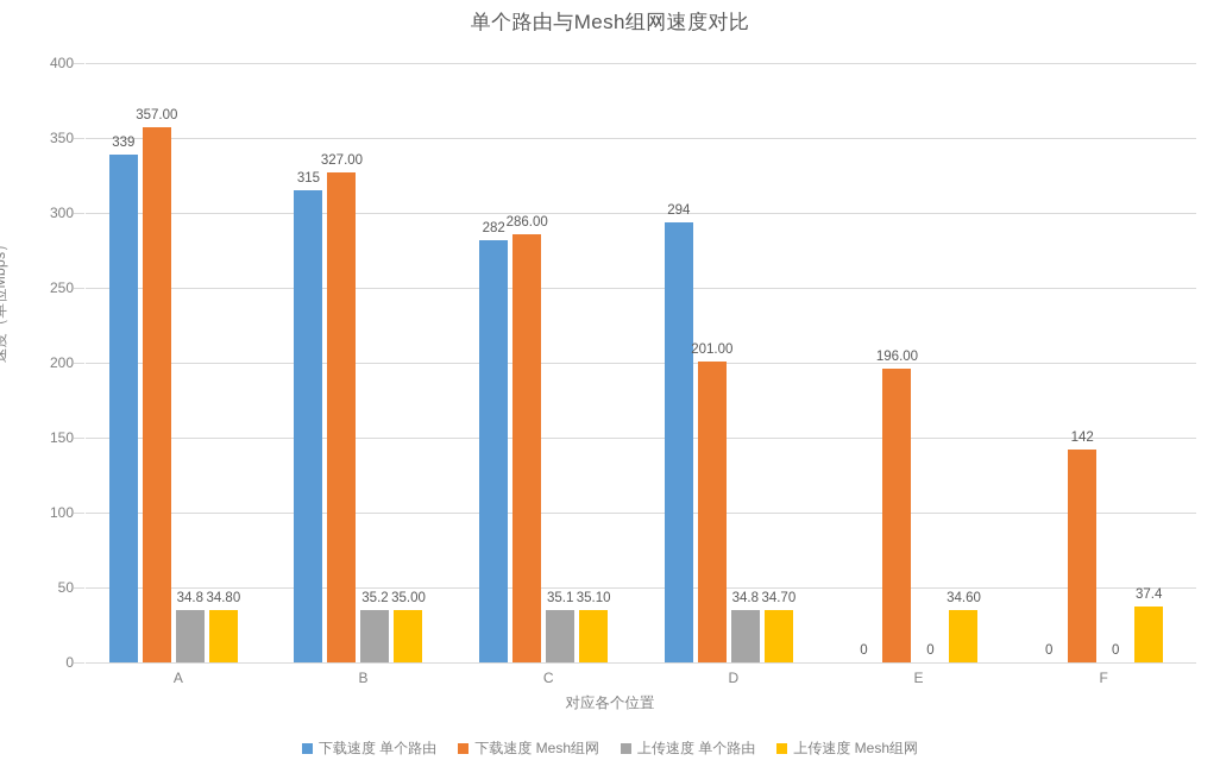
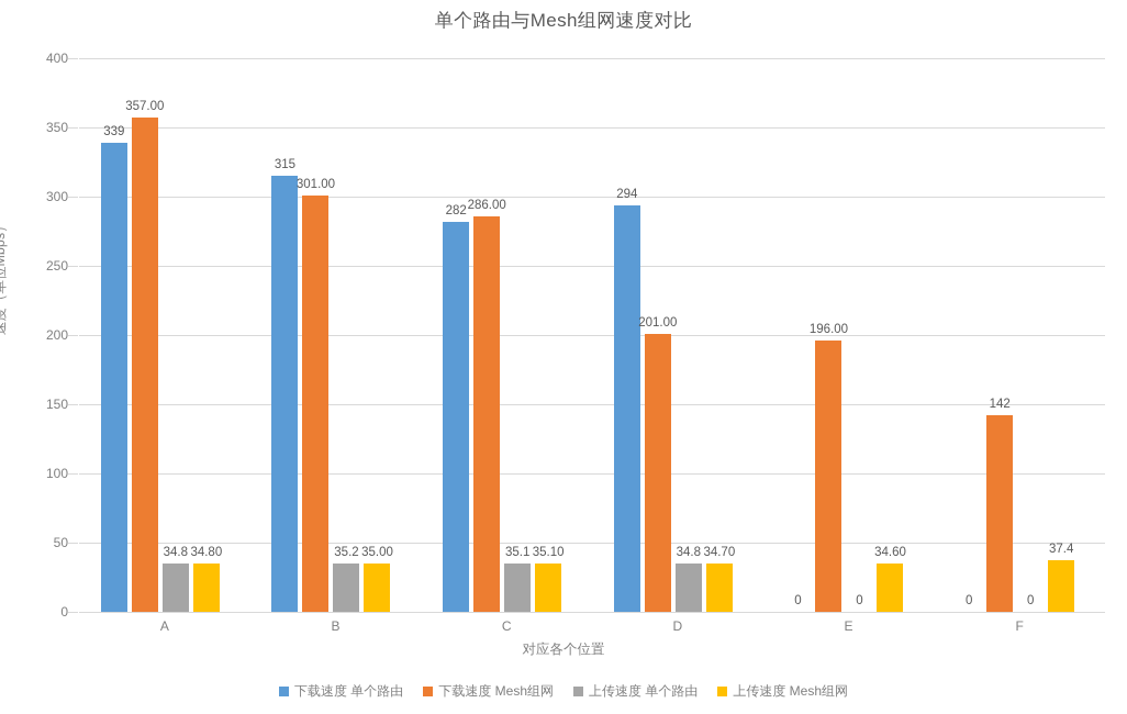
下载速度 Mesh组网/B: 327.00 -> 301.00
